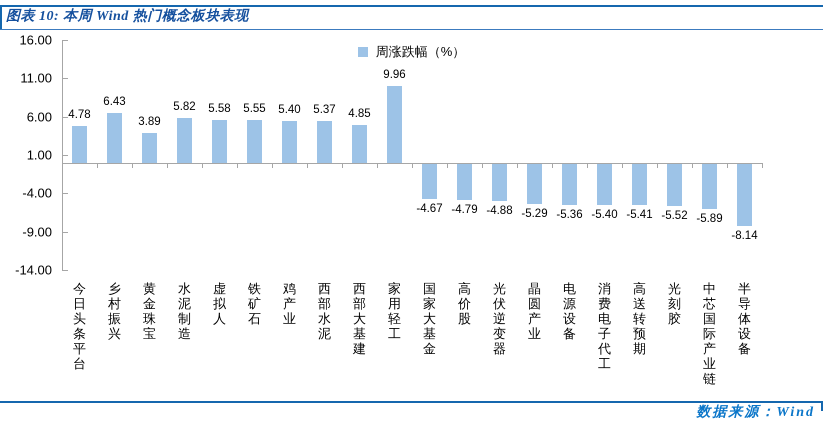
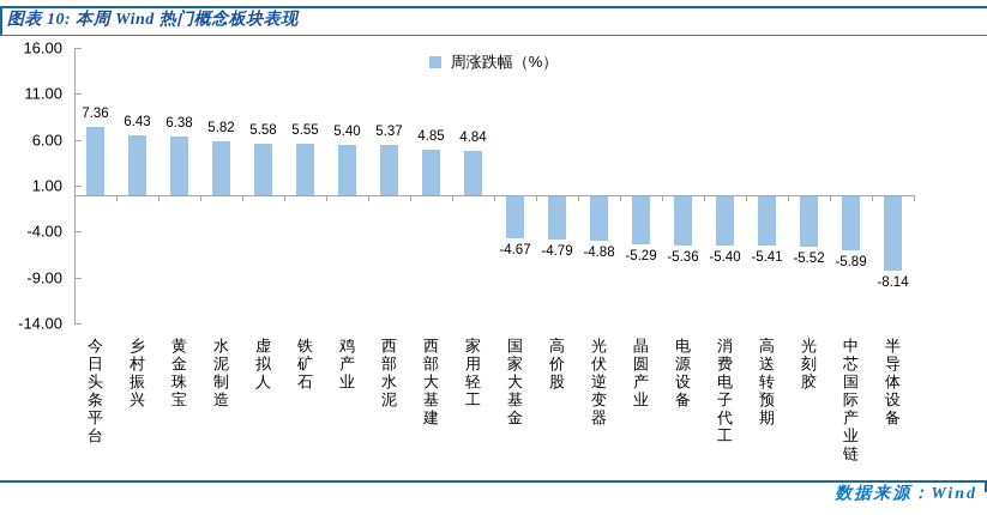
今日头条平台: 4.78 -> 7.36
黄金珠宝: 3.89 -> 6.38
家用轻工: 9.96 -> 4.84
